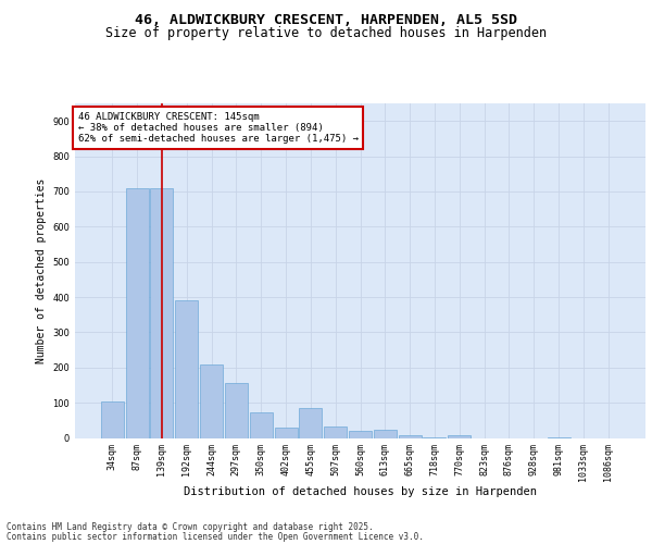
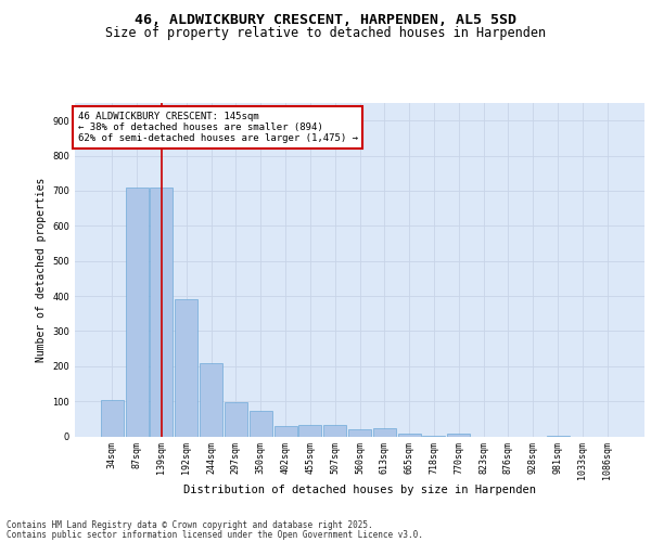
297sqm: 155 -> 98
455sqm: 85 -> 33
